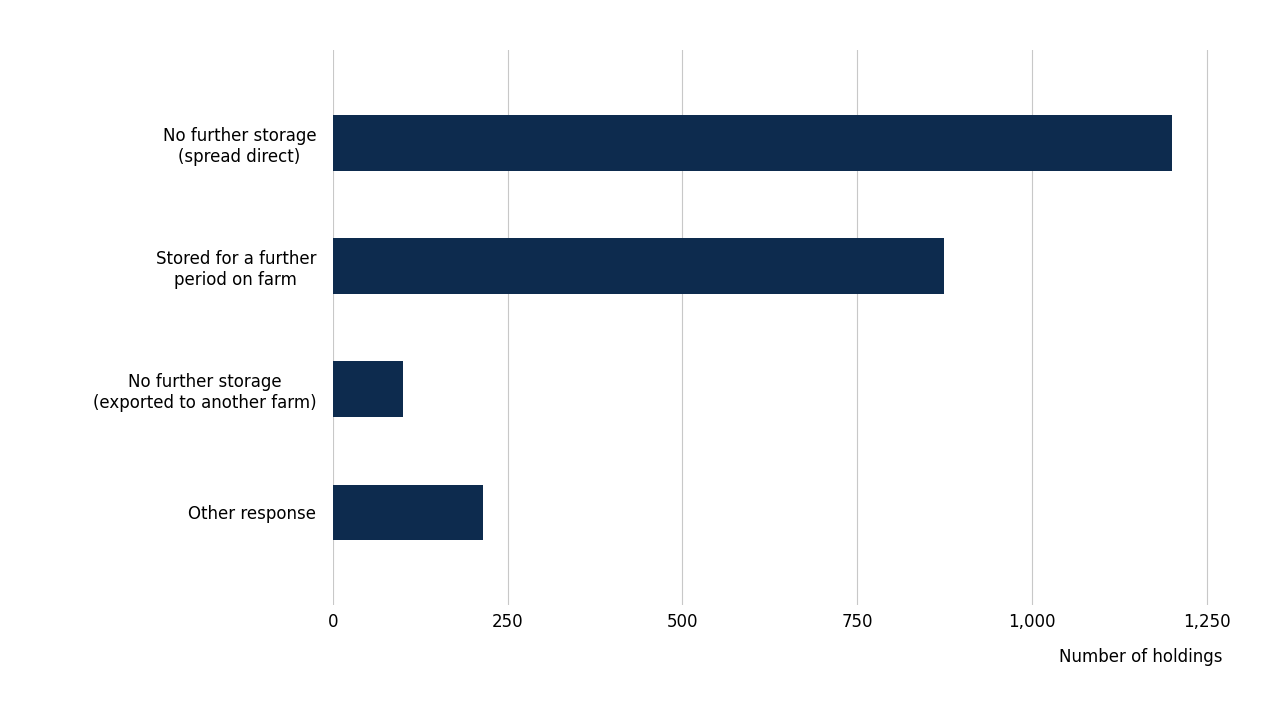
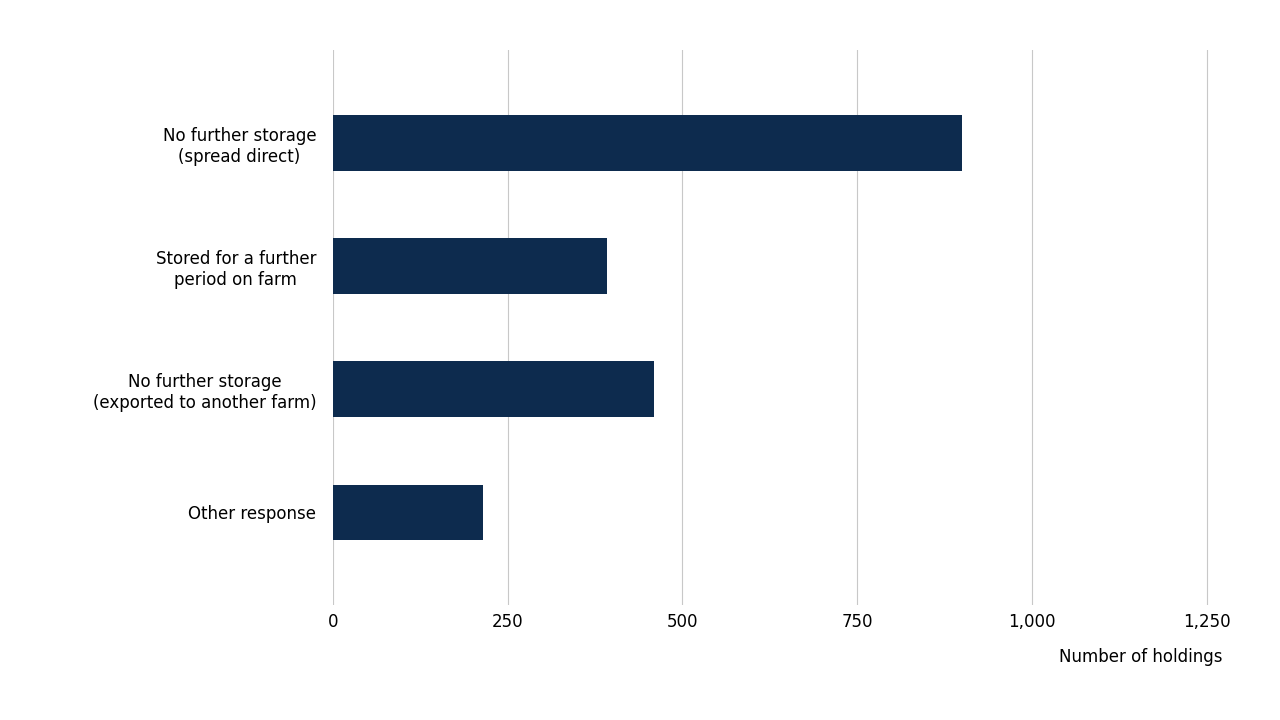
No further storage (spread direct): 1,200 -> 900
Stored for a further period on farm: 875 -> 392
No further storage (exported to another farm): 100 -> 460
